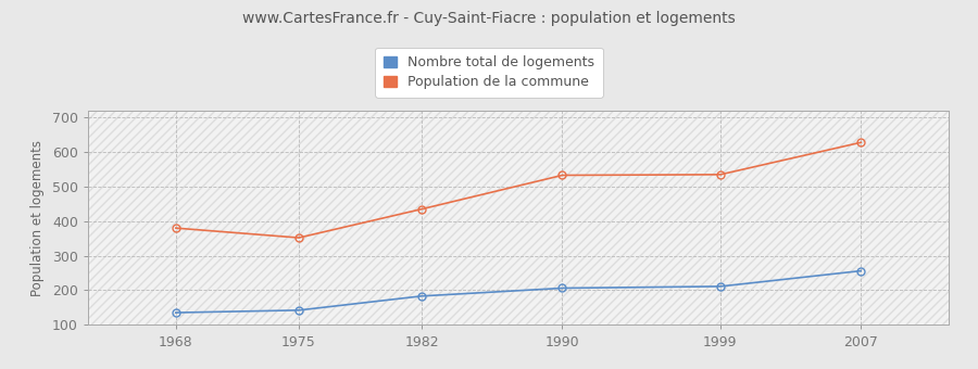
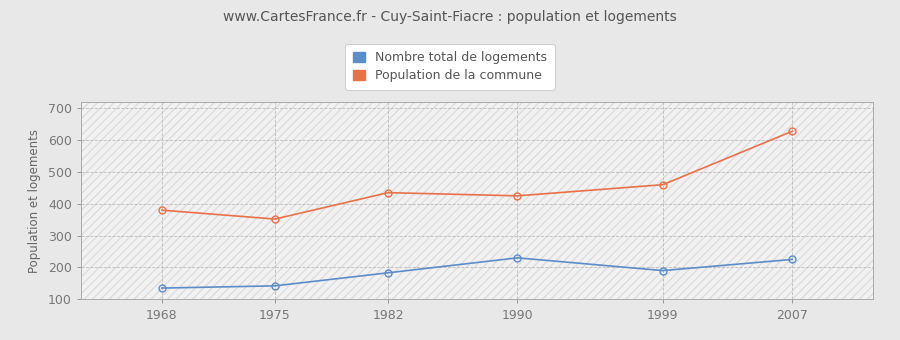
Nombre total de logements/1990: 206 -> 230
Population de la commune/1990: 533 -> 425
Nombre total de logements/1999: 211 -> 190
Population de la commune/1999: 535 -> 460
Nombre total de logements/2007: 256 -> 225
